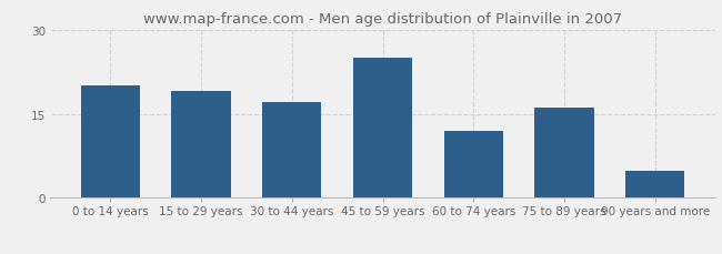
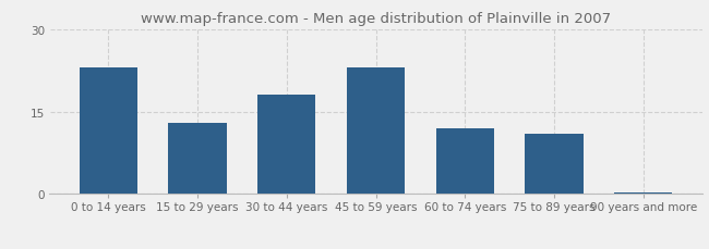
0 to 14 years: 20.0 -> 23.0
15 to 29 years: 19.0 -> 13.0
30 to 44 years: 17.0 -> 18.0
45 to 59 years: 25.0 -> 23.0
75 to 89 years: 16.0 -> 11.0
90 years and more: 4.8 -> 0.3
